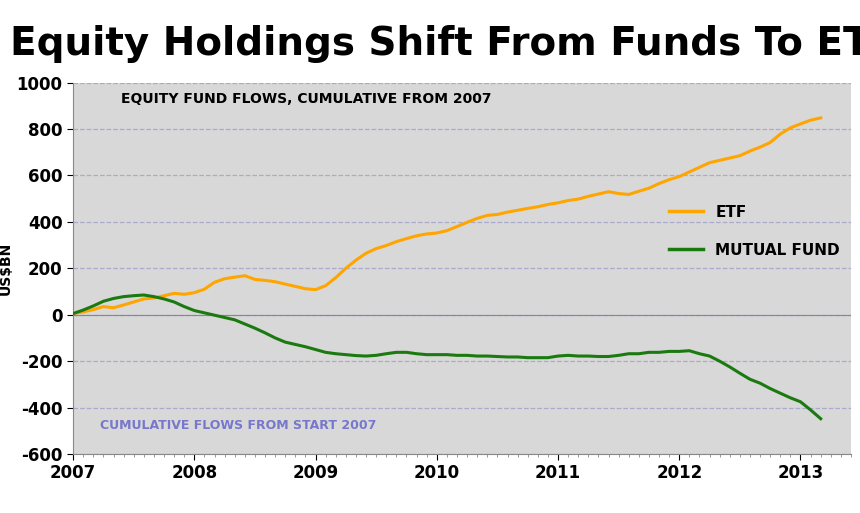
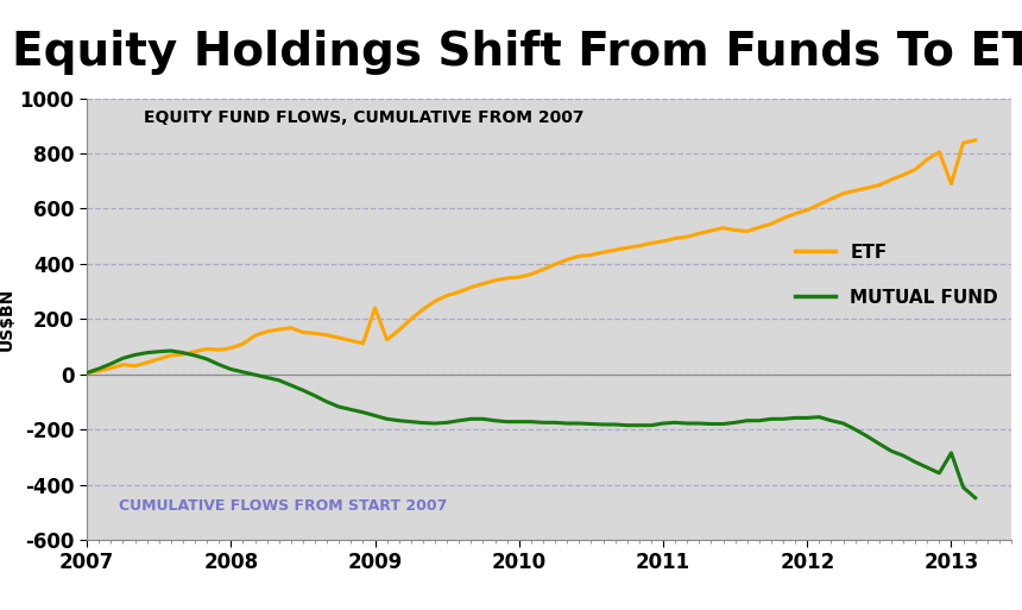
ETF/2009: 108 -> 240
ETF/2013: 822 -> 690
MUTUAL FUND/2013: -375 -> -285
